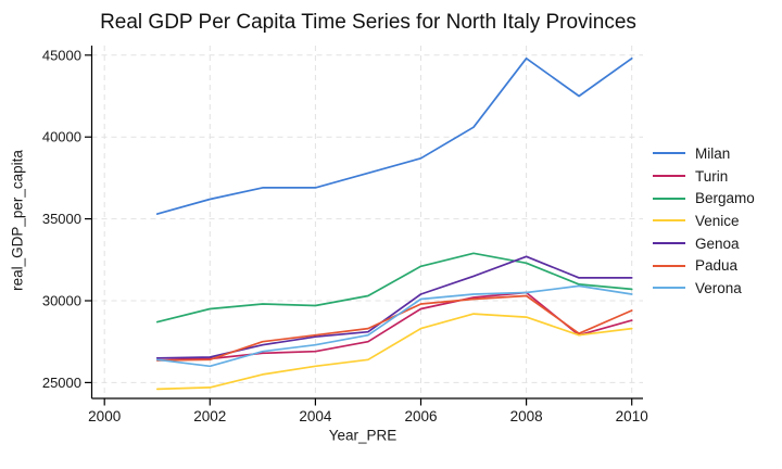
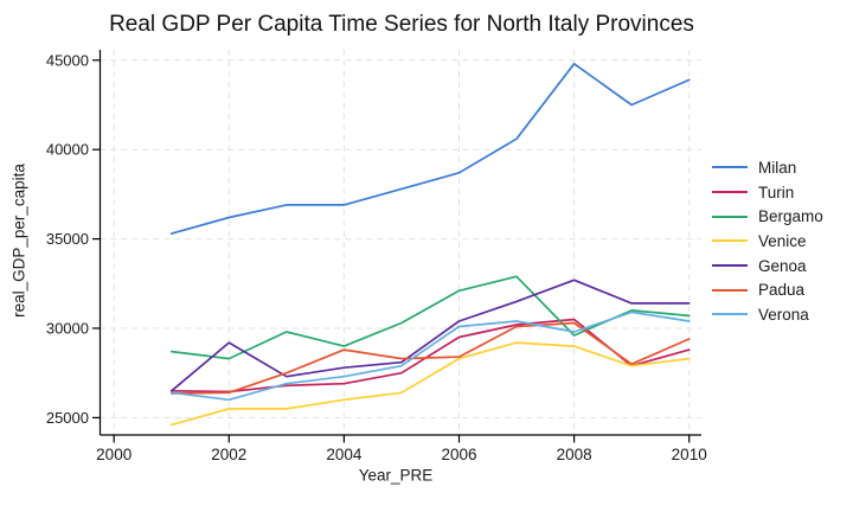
Bergamo/2002: 29500 -> 28300
Venice/2002: 24700 -> 25500
Genoa/2002: 26600 -> 29200
Bergamo/2004: 29700 -> 29000
Padua/2004: 27900 -> 28800
Padua/2006: 29800 -> 28400
Bergamo/2008: 32300 -> 29600
Verona/2008: 30500 -> 29800
Milan/2010: 44800 -> 43900
